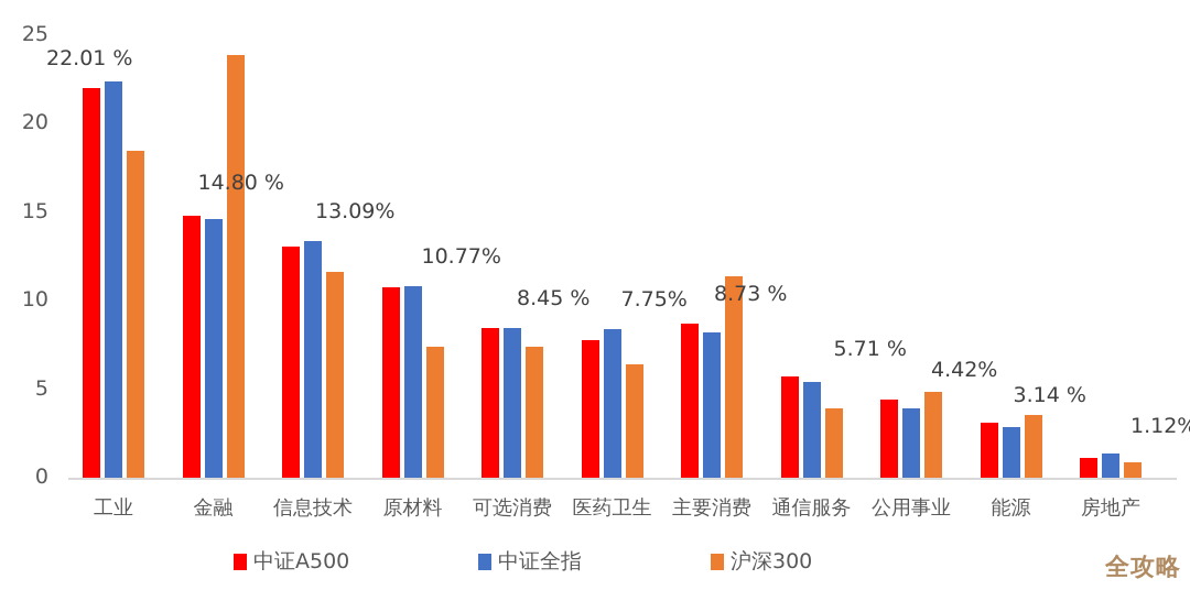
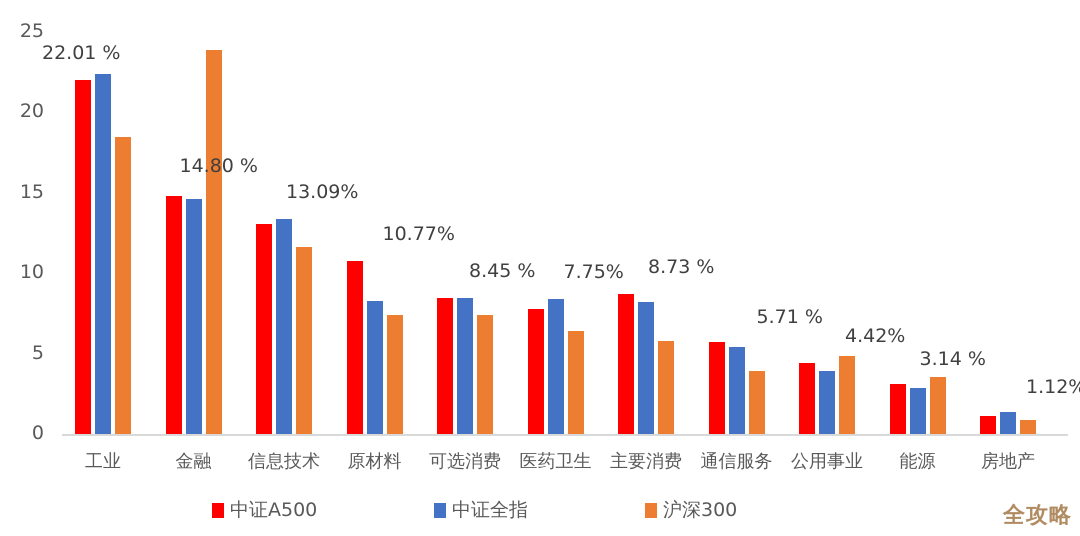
中证全指/原材料: 10.8 -> 8.3
沪深300/主要消费: 11.4 -> 5.8
